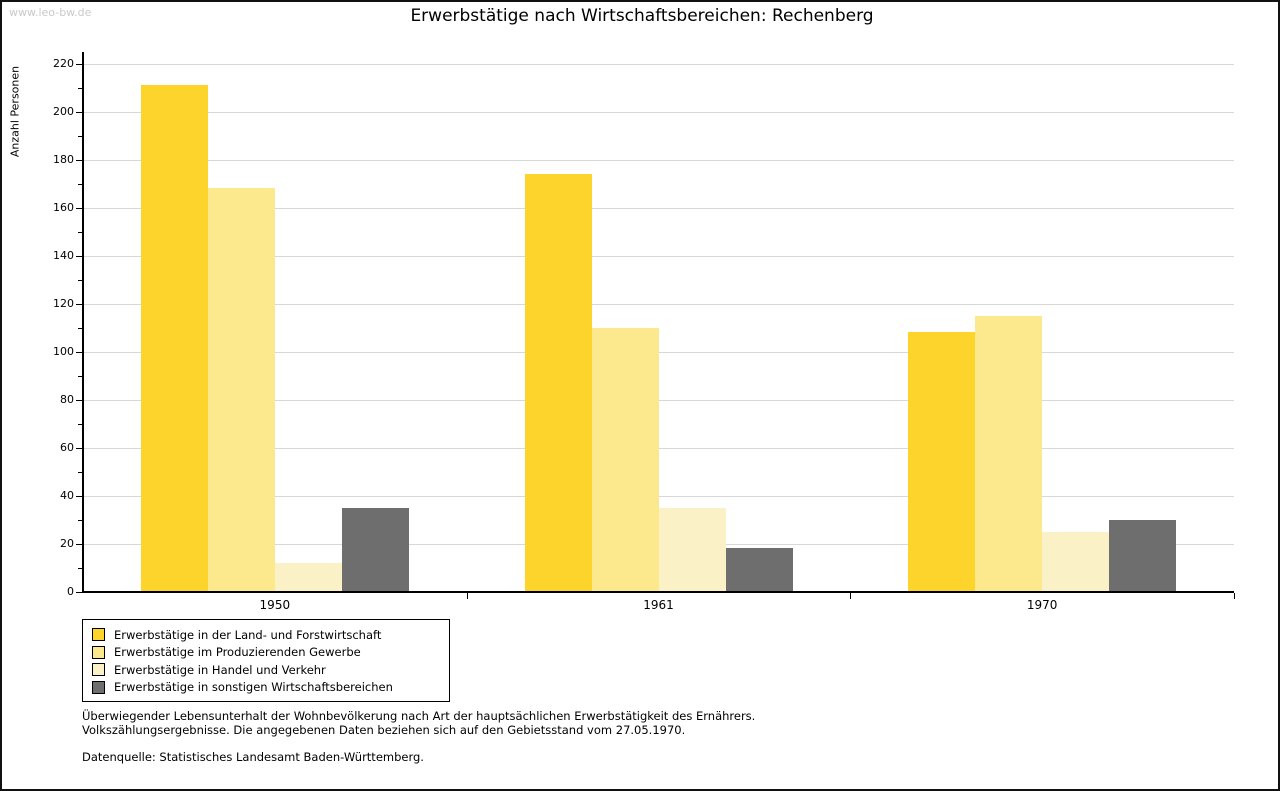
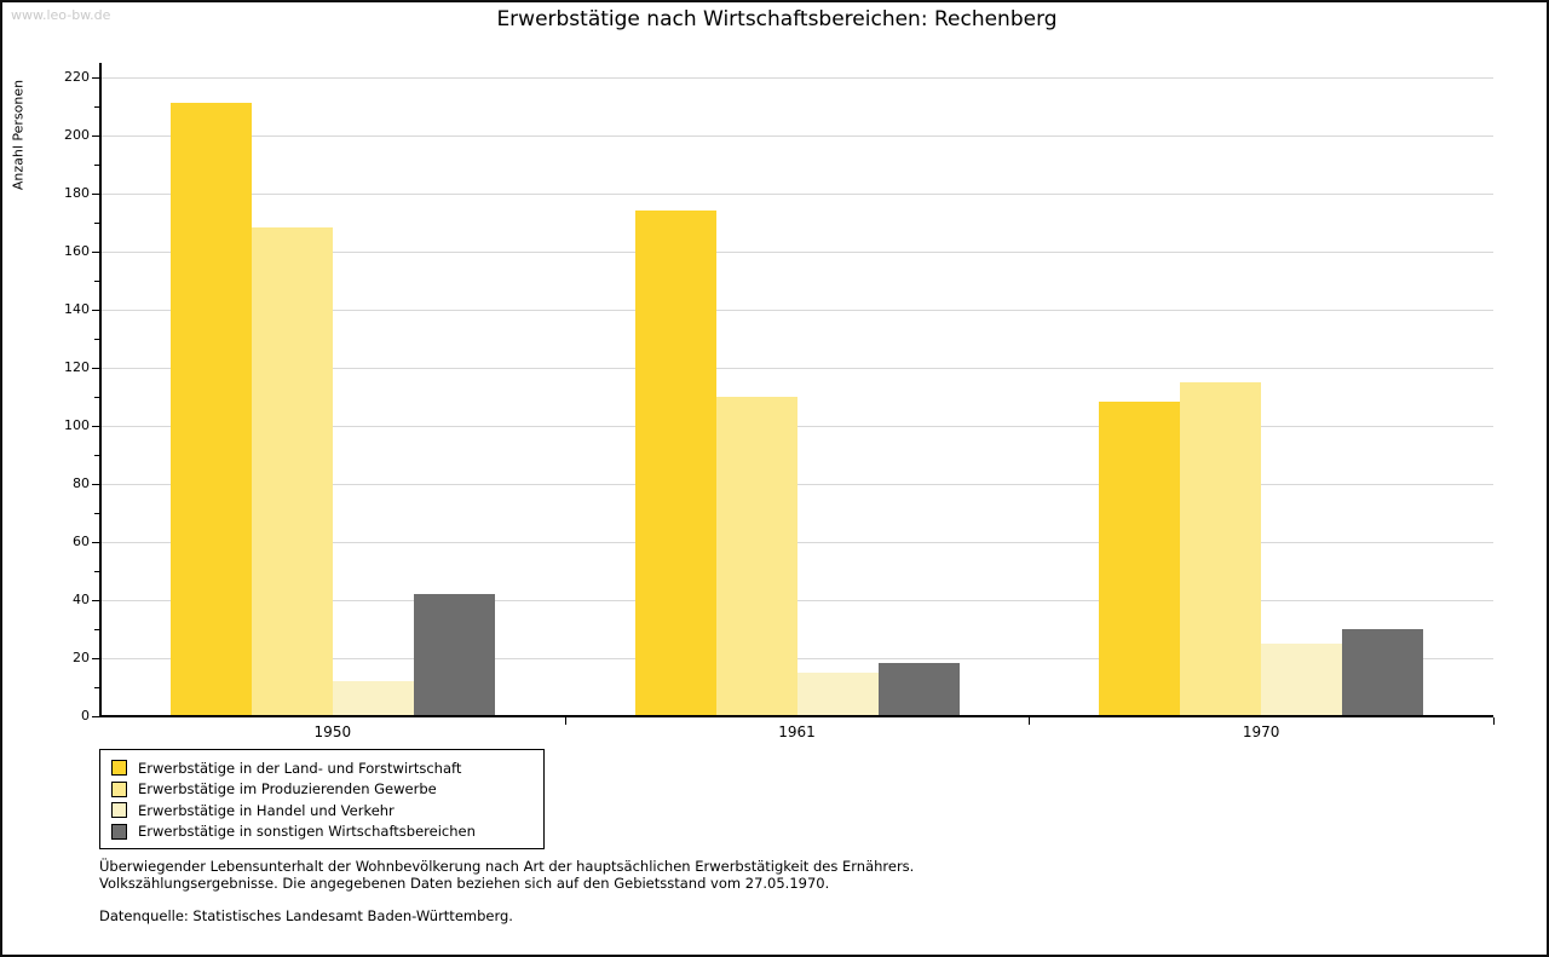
Erwerbstätige in sonstigen Wirtschaftsbereichen/1950: 35 -> 42
Erwerbstätige in Handel und Verkehr/1961: 35 -> 15
